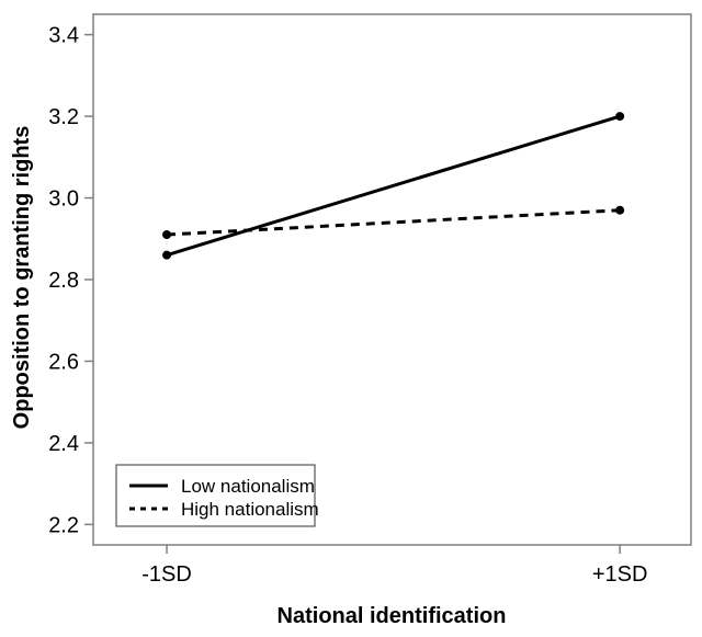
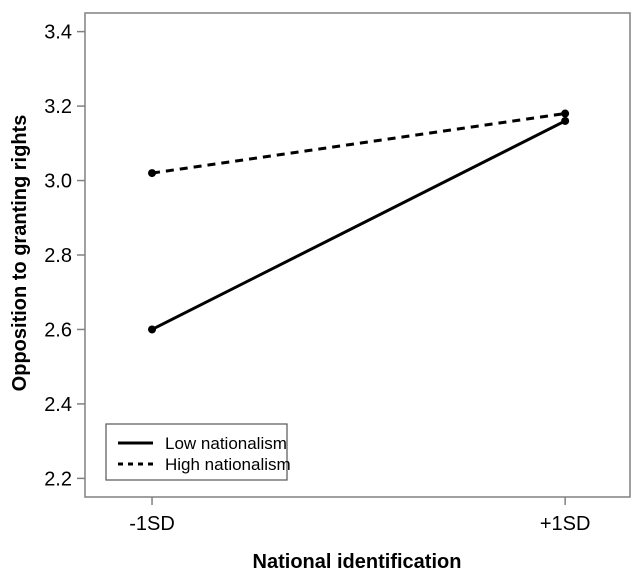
Low nationalism/-1SD: 2.86 -> 2.60
High nationalism/-1SD: 2.91 -> 3.02
Low nationalism/+1SD: 3.20 -> 3.16
High nationalism/+1SD: 2.97 -> 3.18
